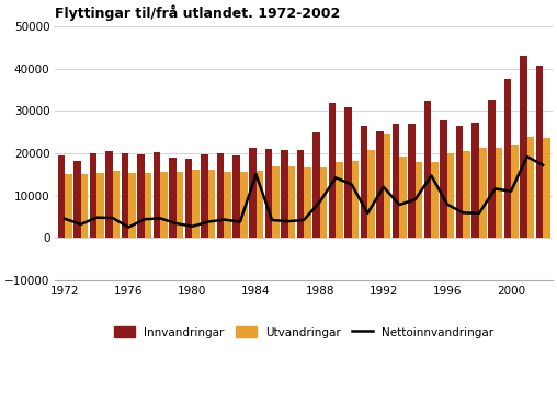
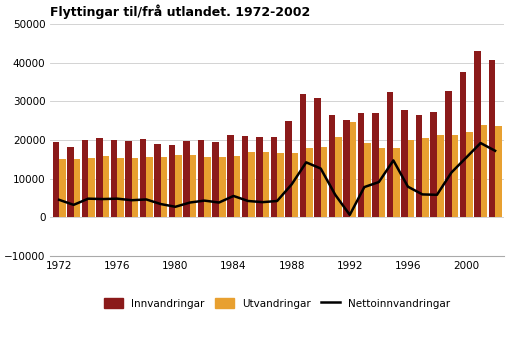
Nettoinnvandringar/1976: 2500 -> 4800
Nettoinnvandringar/1984: 15000 -> 5500
Nettoinnvandringar/1992: 12000 -> 600
Nettoinnvandringar/2000: 11000 -> 15400
